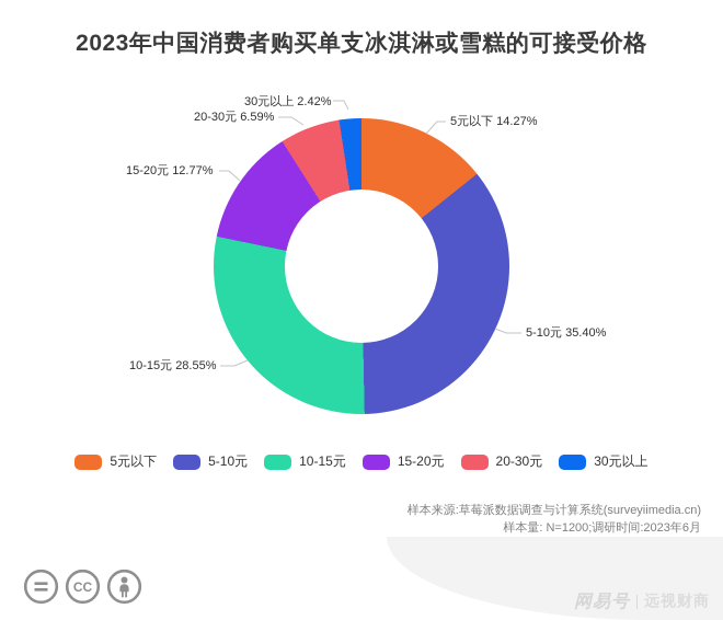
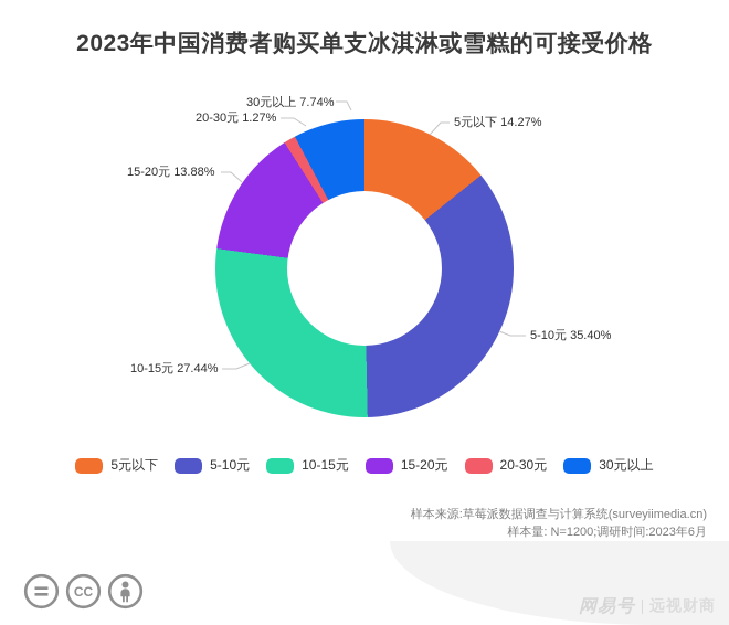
10-15元: 28.55% -> 27.44%
15-20元: 12.77% -> 13.88%
20-30元: 6.59% -> 1.27%
30元以上: 2.42% -> 7.74%
